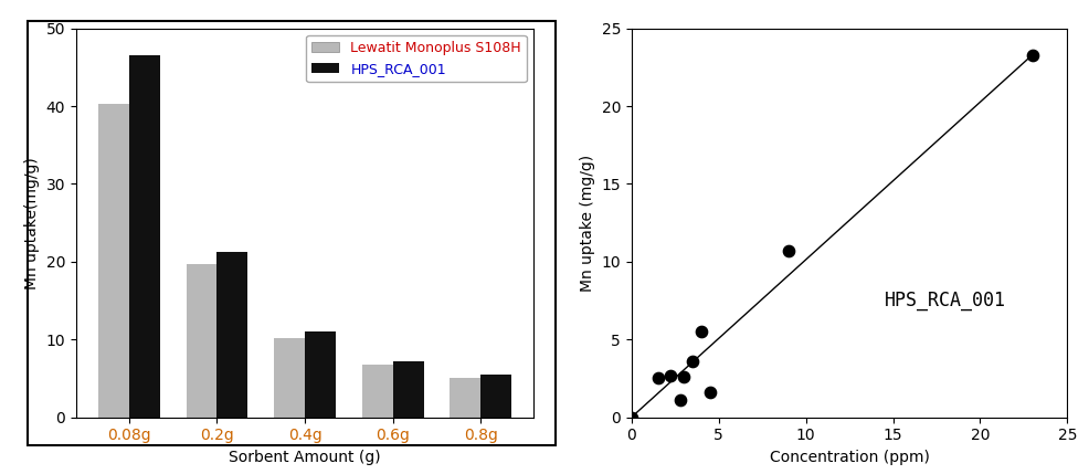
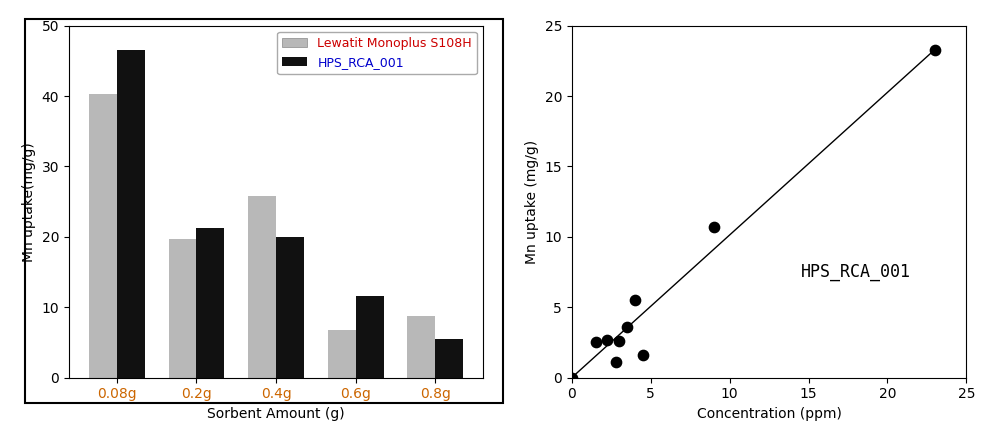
Lewatit Monoplus S108H/0.4g: 10.2 -> 25.8
HPS_RCA_001/0.4g: 11.0 -> 20.0
HPS_RCA_001/0.6g: 7.2 -> 11.6
Lewatit Monoplus S108H/0.8g: 5.0 -> 8.8
